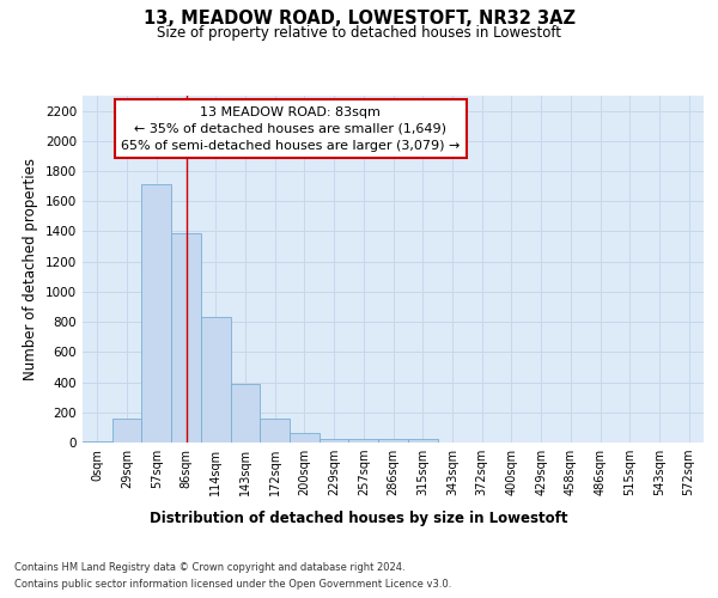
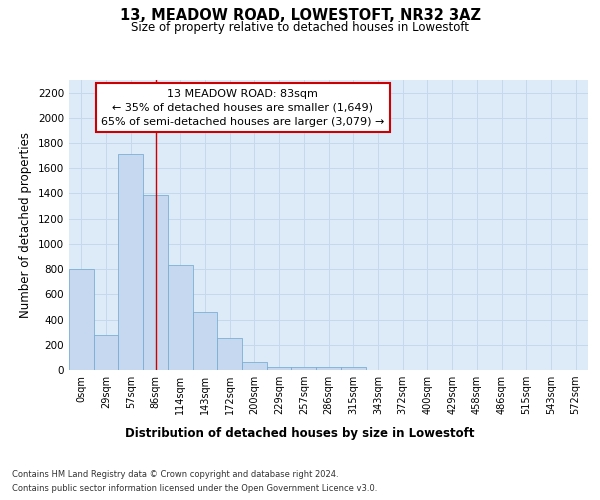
0sqm: 10 -> 800
29sqm: 160 -> 280
143sqm: 380 -> 460
172sqm: 160 -> 250
